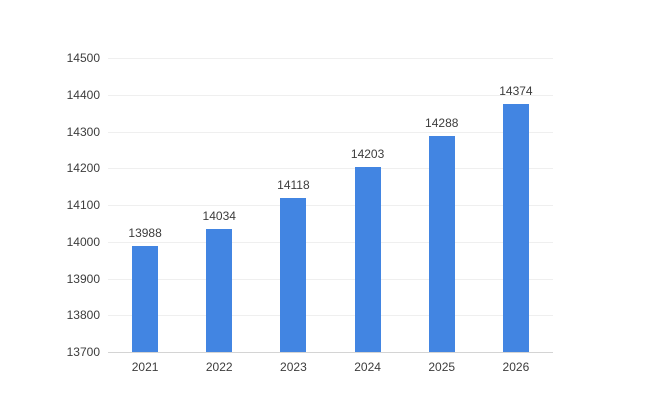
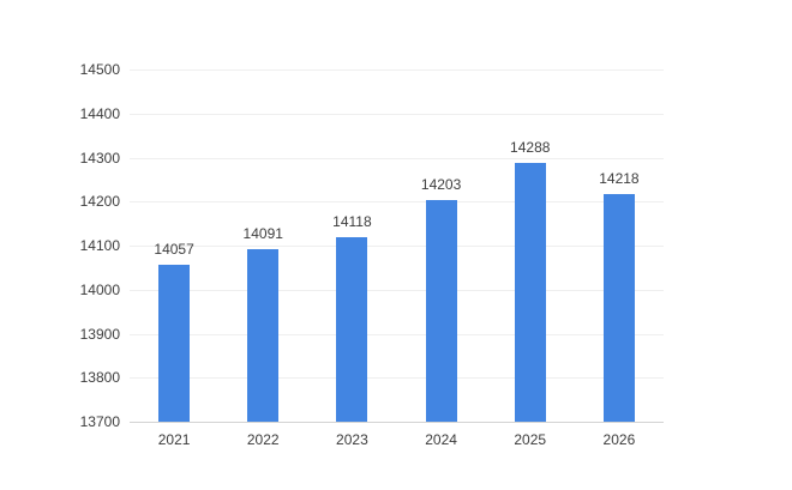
2021: 13988 -> 14057
2022: 14034 -> 14091
2026: 14374 -> 14218
